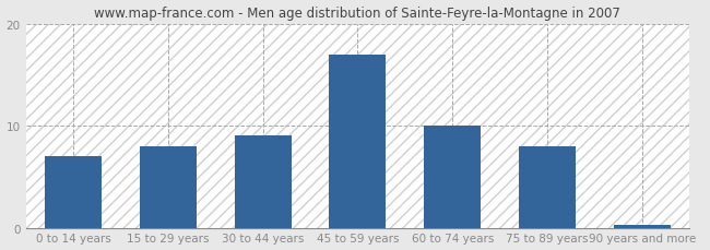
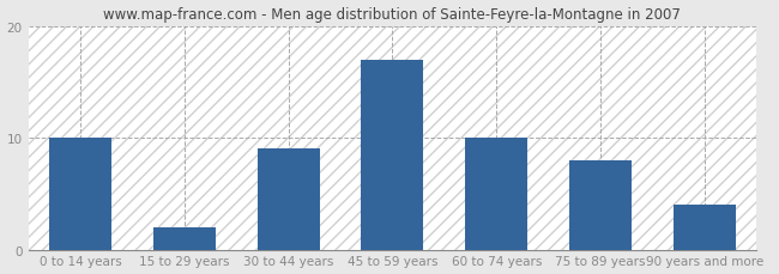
0 to 14 years: 7.0 -> 10.0
15 to 29 years: 8.0 -> 2.0
90 years and more: 0.3 -> 4.0
